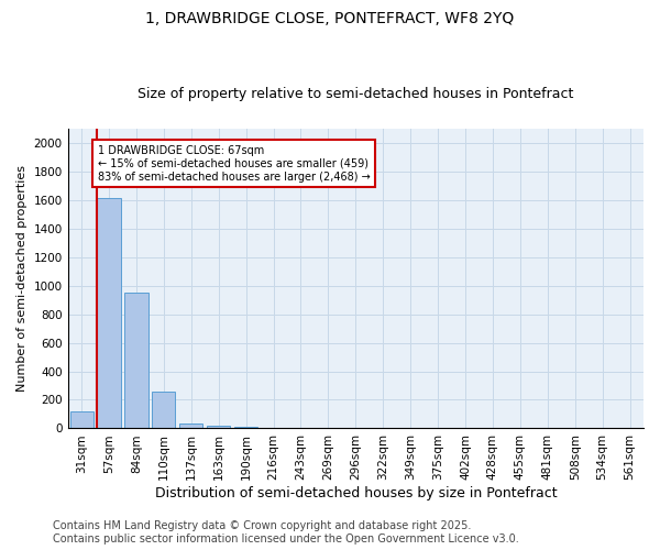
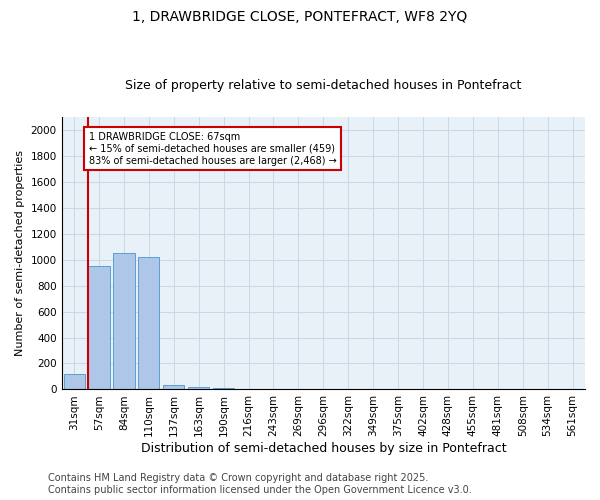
57sqm: 1610 -> 950
84sqm: 950 -> 1050
110sqm: 260 -> 1020
